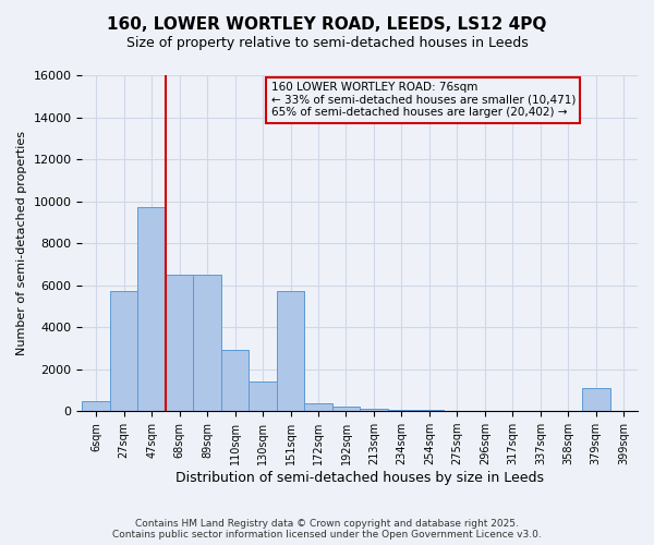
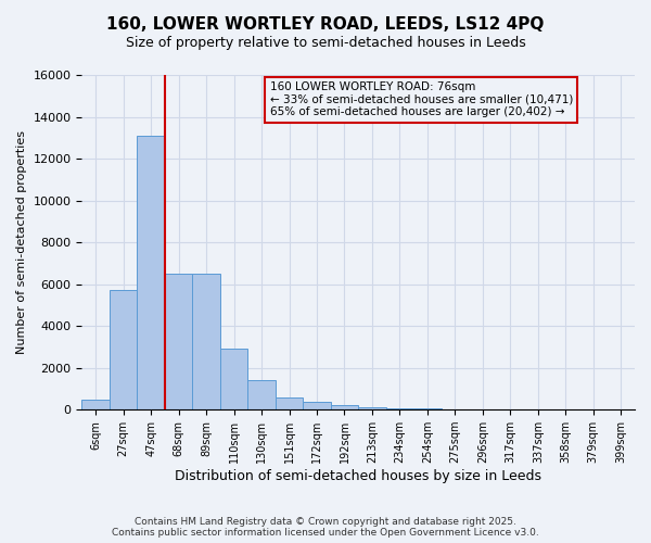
47sqm: 9700 -> 13100
151sqm: 5700 -> 600
379sqm: 1100 -> 0
